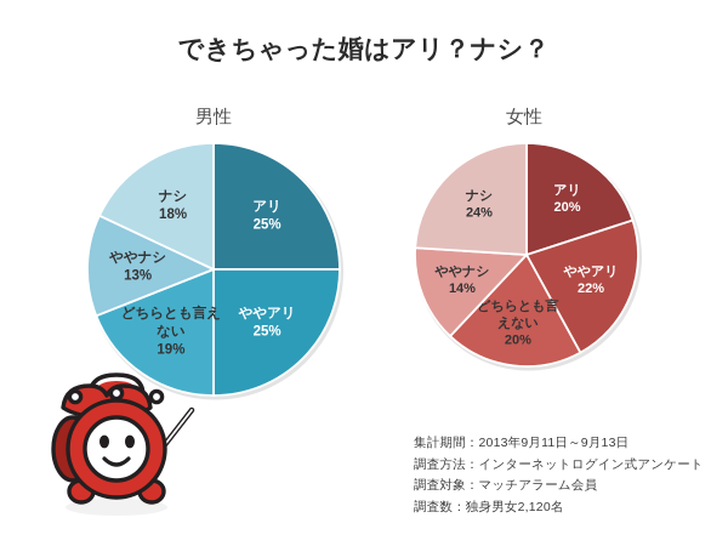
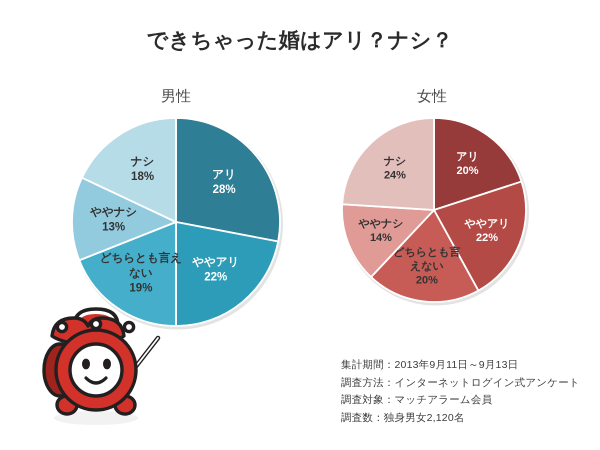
男性/アリ: 25% -> 28%
男性/ややアリ: 25% -> 22%
